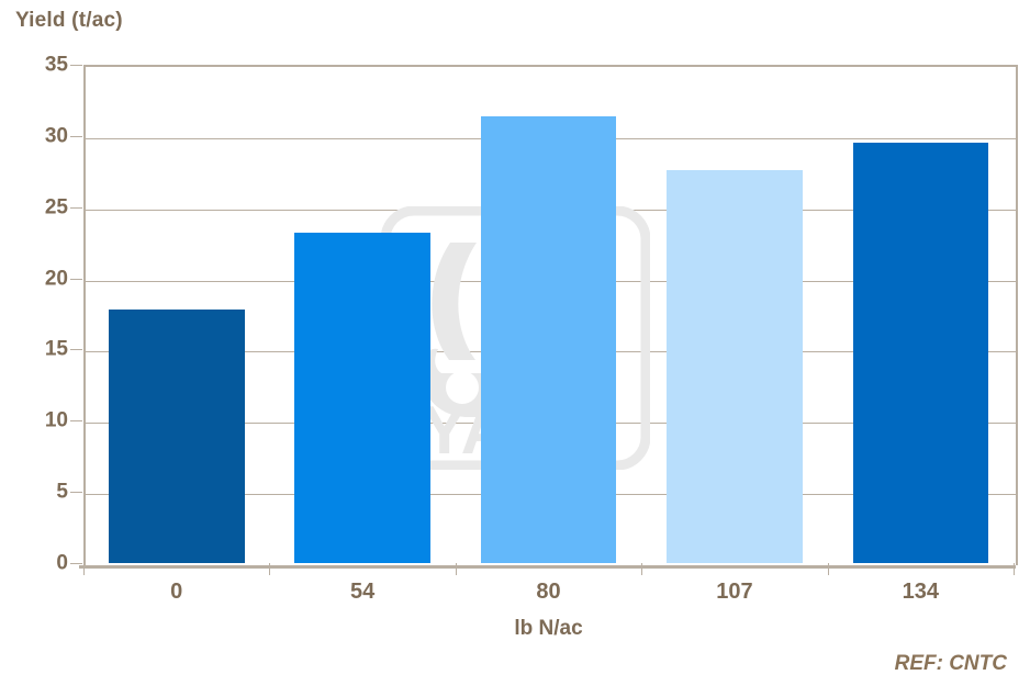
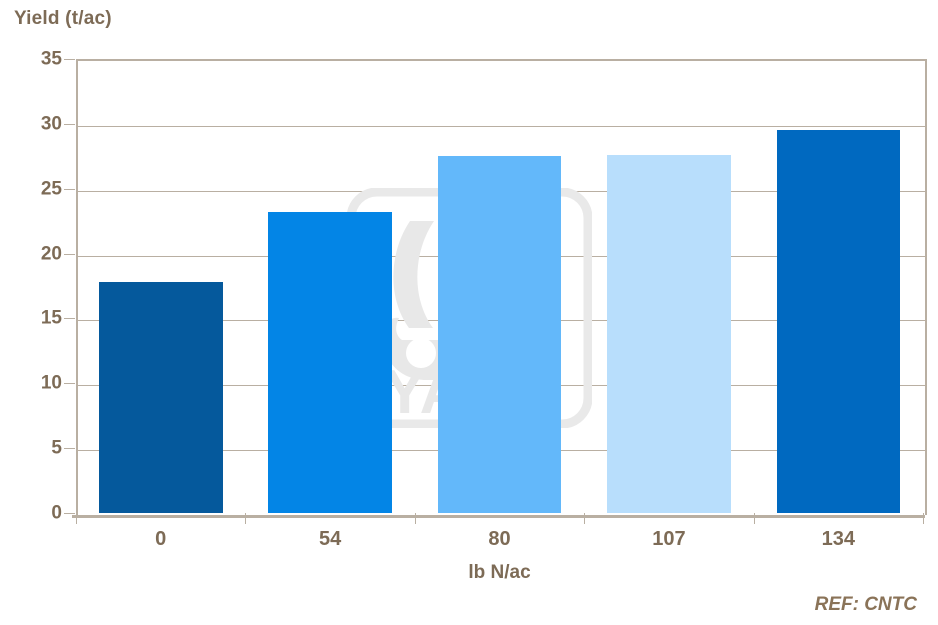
80: 31.4 -> 27.5
